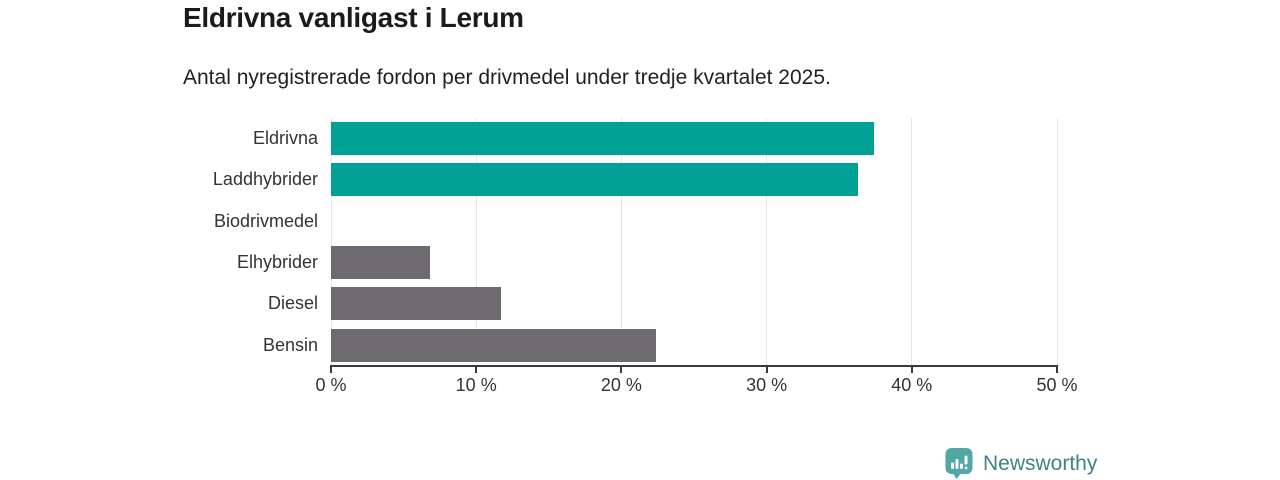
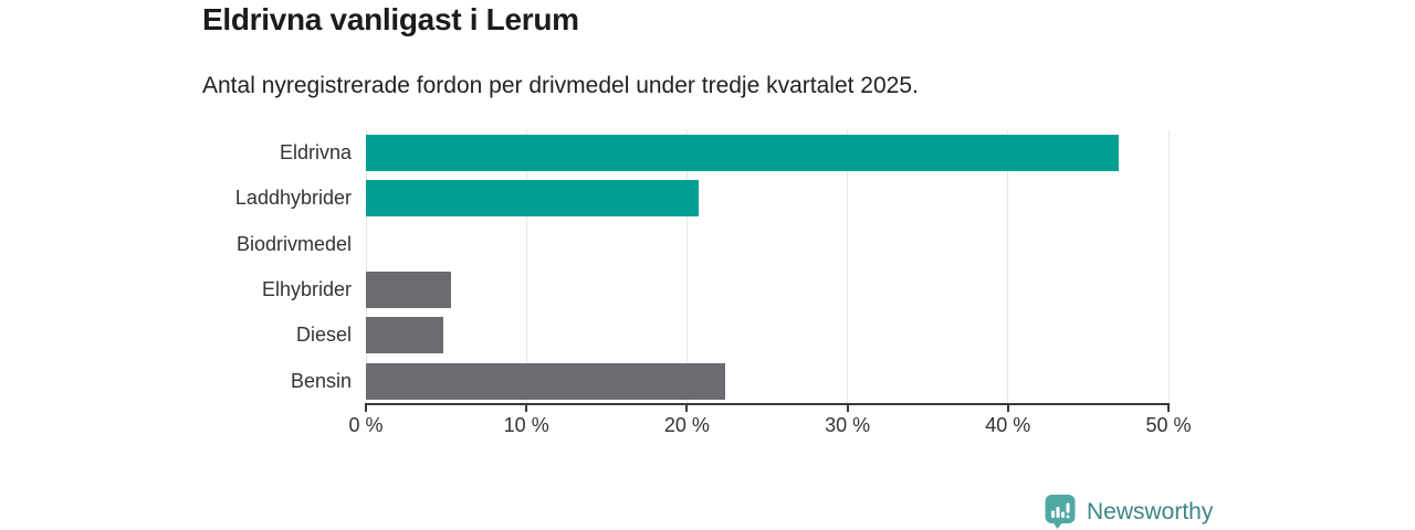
Eldrivna: 37.4% -> 46.9%
Laddhybrider: 36.3% -> 20.7%
Elhybrider: 6.8% -> 5.3%
Diesel: 11.7% -> 4.8%
